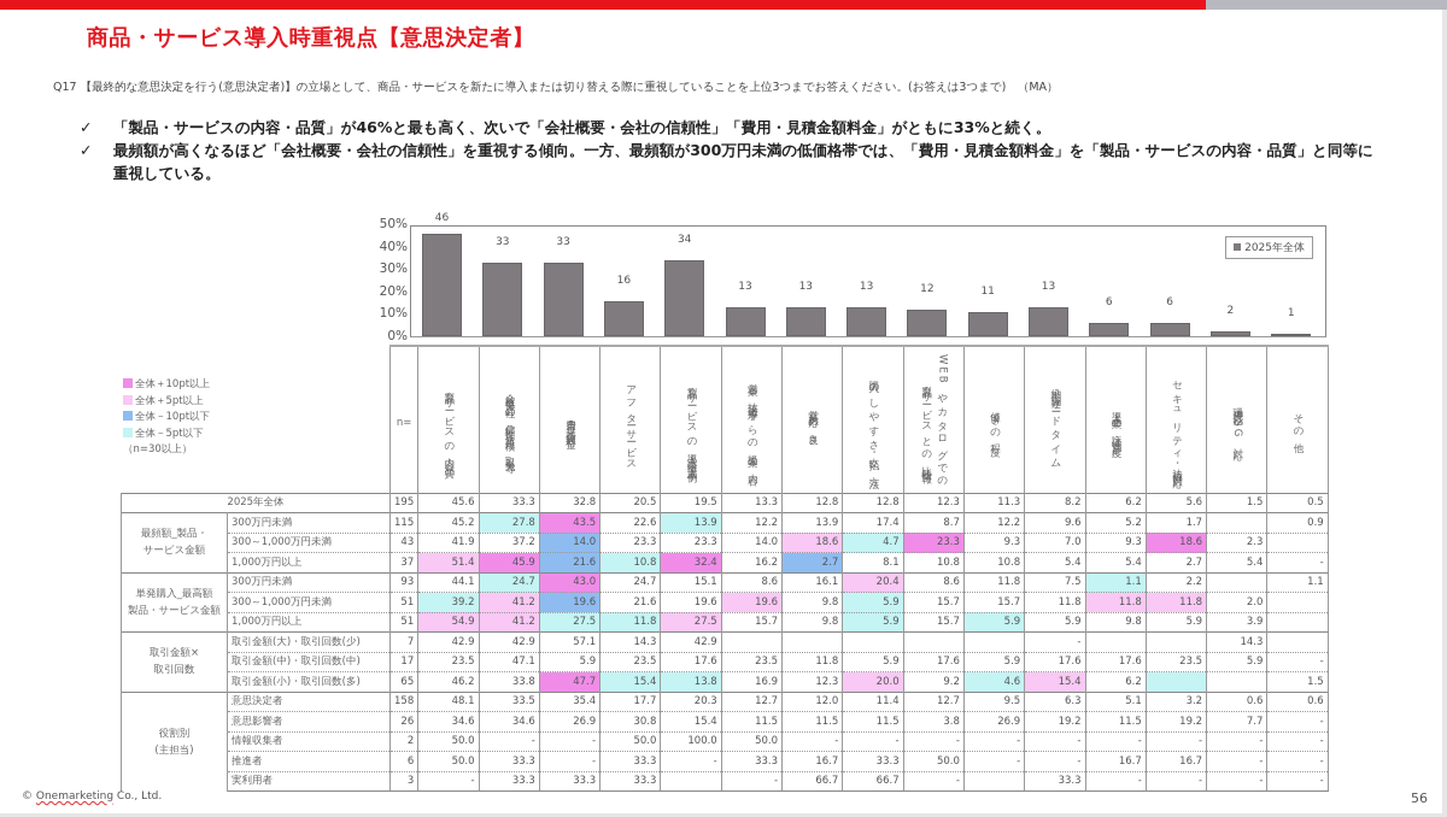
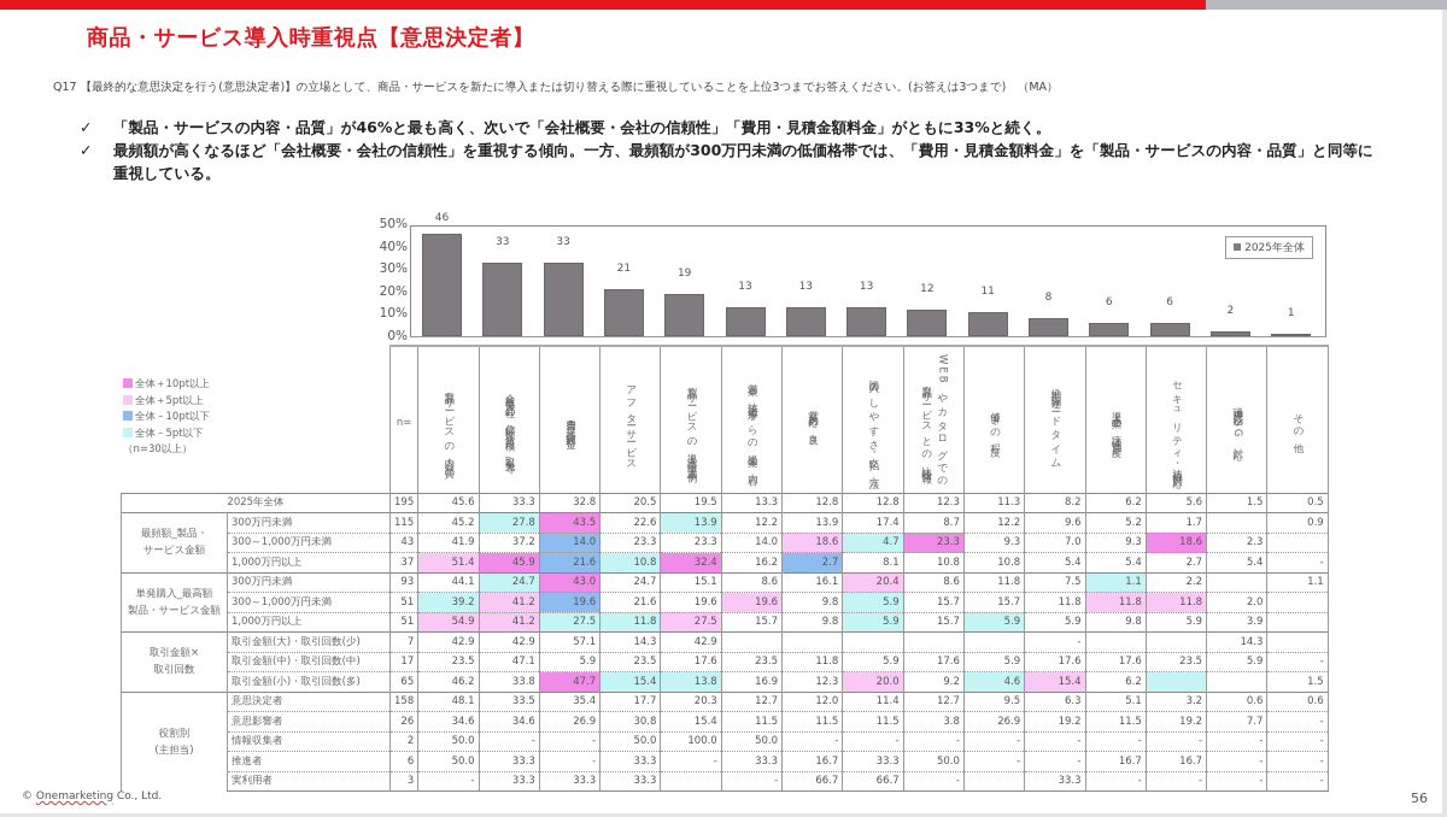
アフターサービス: 16 -> 21
製品・サービスの導入実績・導入事例: 34 -> 19
納期・調達リードタイム: 13 -> 8
